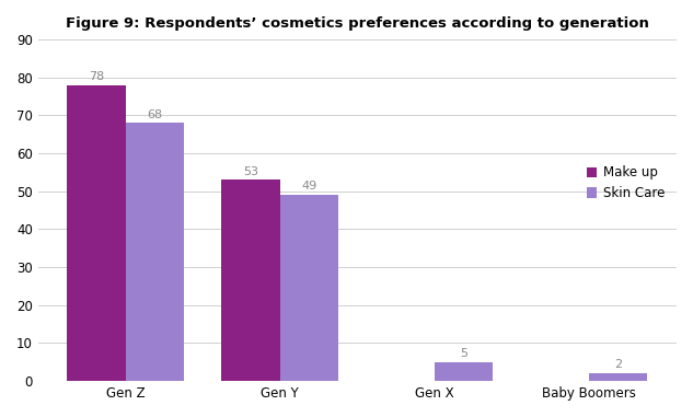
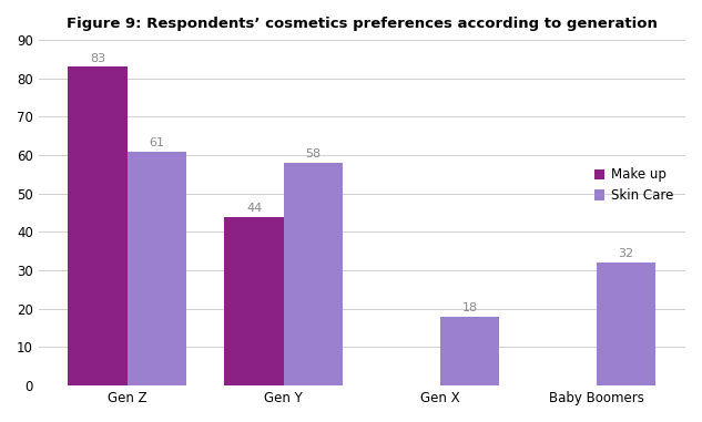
Make up/Gen Z: 78 -> 83
Skin Care/Gen Z: 68 -> 61
Make up/Gen Y: 53 -> 44
Skin Care/Gen Y: 49 -> 58
Skin Care/Gen X: 5 -> 18
Skin Care/Baby Boomers: 2 -> 32
